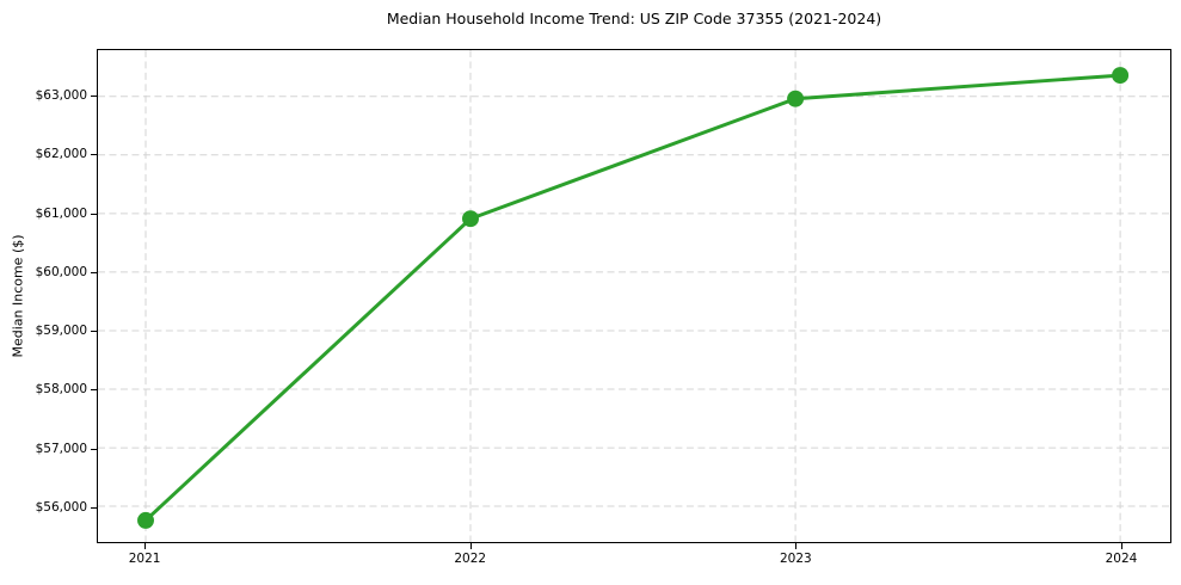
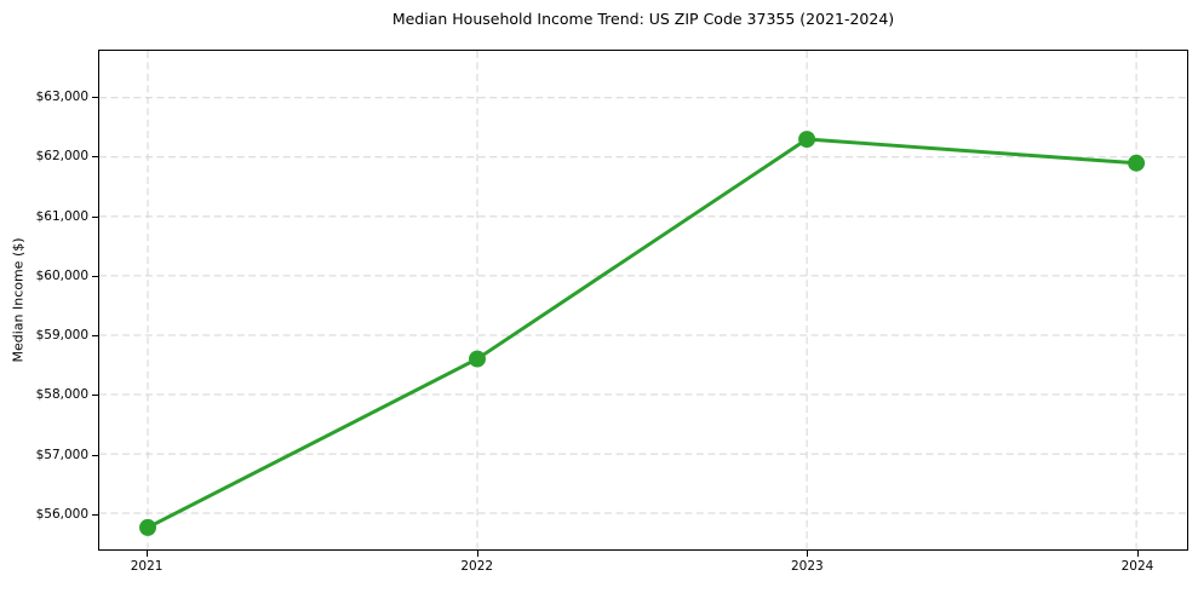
2022: $60900 -> $58600
2023: $63000 -> $62300
2024: $63400 -> $61900
